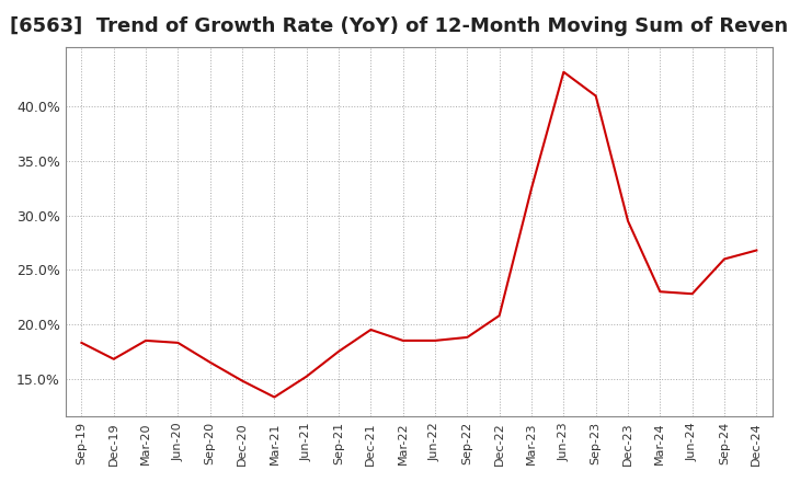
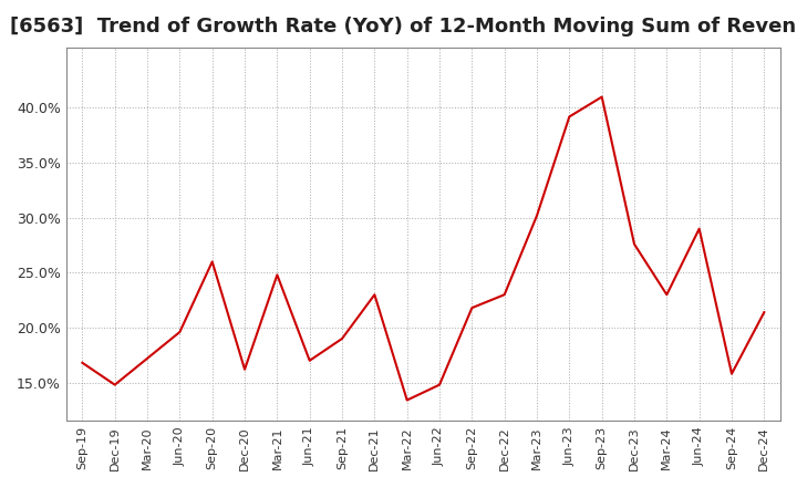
Sep-19: 18.3% -> 16.8%
Dec-19: 16.8% -> 14.8%
Mar-20: 18.5% -> 17.2%
Jun-20: 18.3% -> 19.6%
Sep-20: 16.5% -> 26.0%
Dec-20: 14.8% -> 16.2%
Mar-21: 13.3% -> 24.8%
Jun-21: 15.2% -> 17.0%
Sep-21: 17.5% -> 19.0%
Dec-21: 19.5% -> 23.0%
Mar-22: 18.5% -> 13.4%
Jun-22: 18.5% -> 14.8%
Sep-22: 18.8% -> 21.8%
Dec-22: 20.8% -> 23.0%
Mar-23: 32.5% -> 30.2%
Jun-23: 43.2% -> 39.2%
Dec-23: 29.5% -> 27.6%
Jun-24: 22.8% -> 29.0%
Sep-24: 26.0% -> 15.8%
Dec-24: 26.8% -> 21.4%
